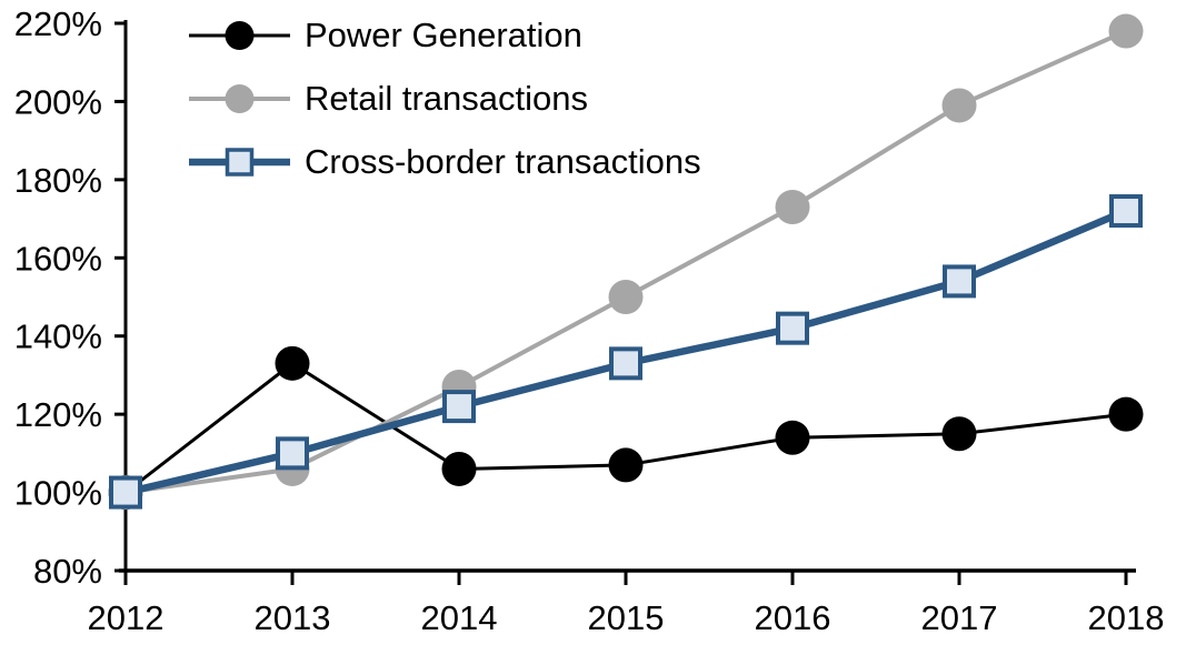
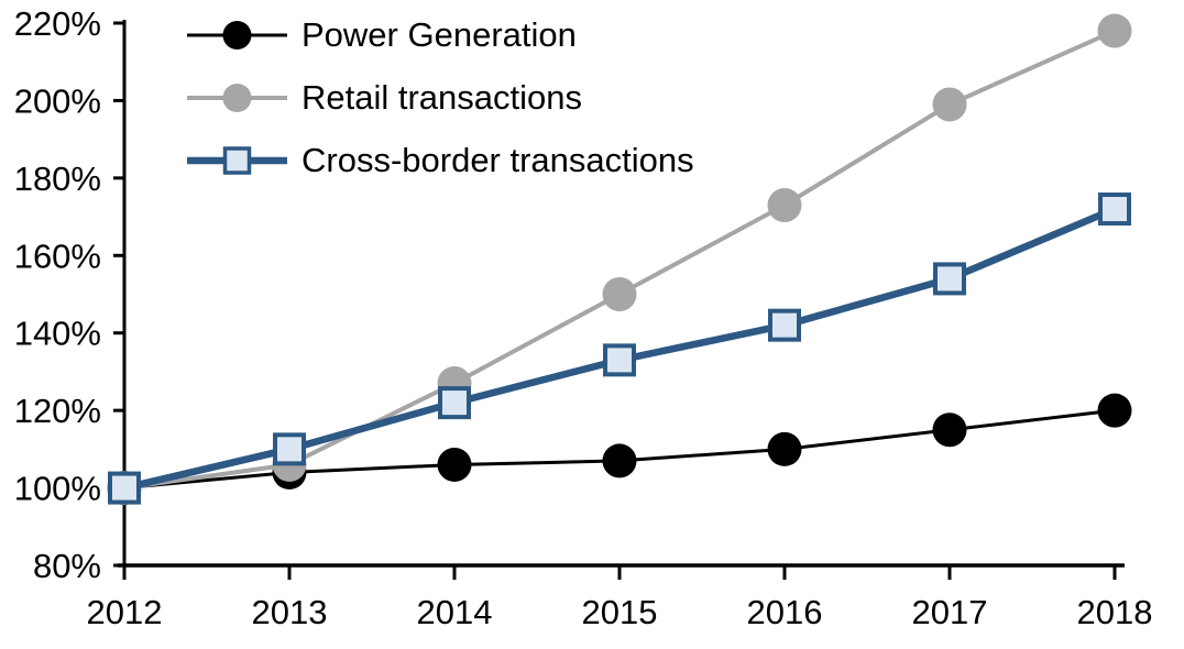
Power Generation/2013: 133% -> 104%
Power Generation/2016: 114% -> 110%
